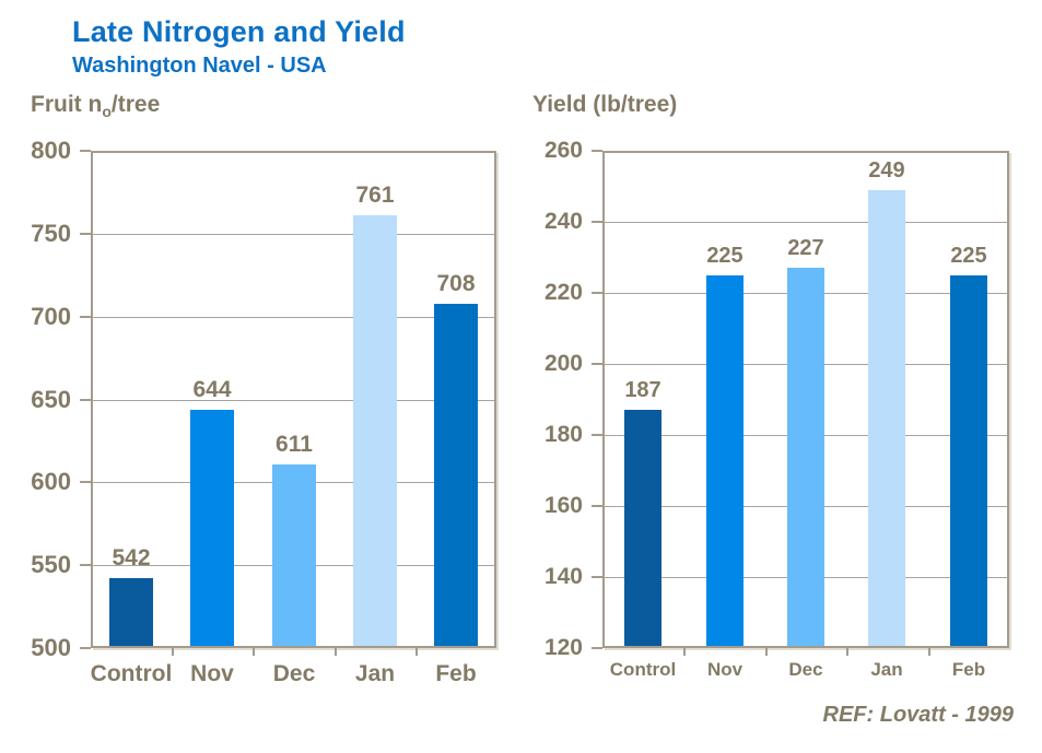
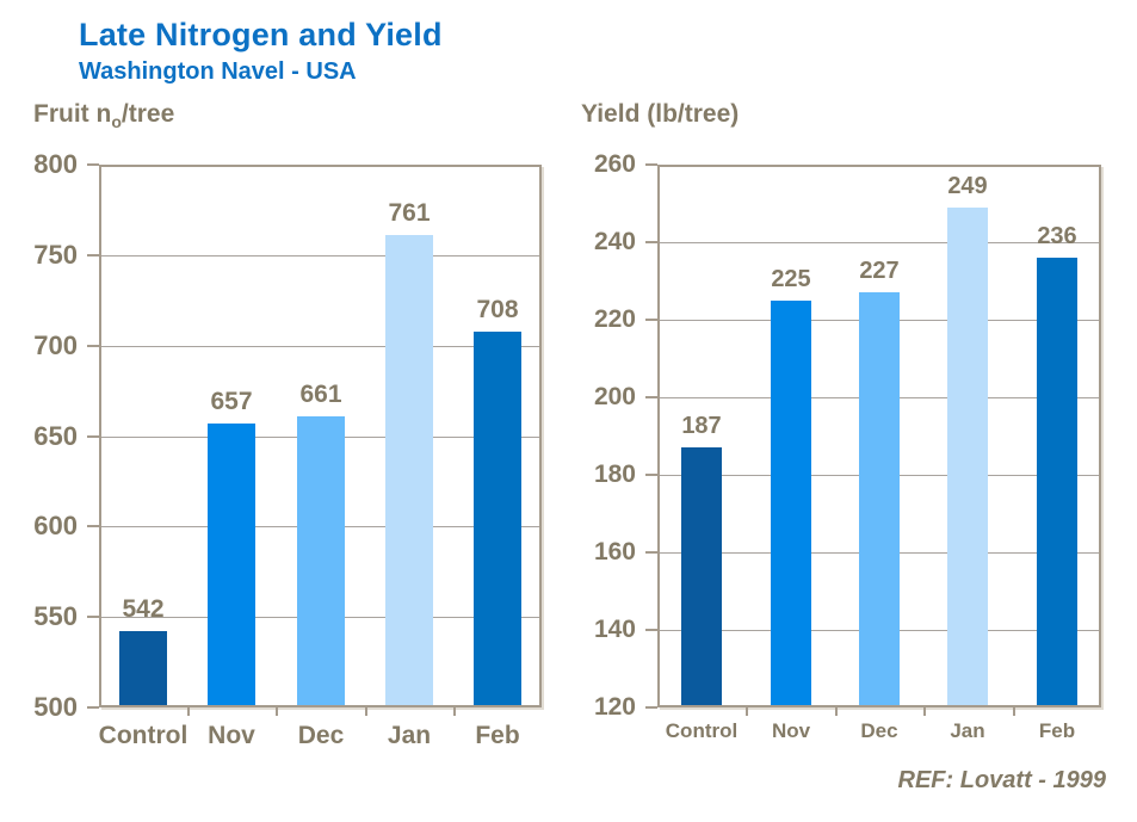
Fruit no/tree/Nov: 644 -> 657
Fruit no/tree/Dec: 611 -> 661
Yield (lb/tree)/Feb: 225 -> 236
